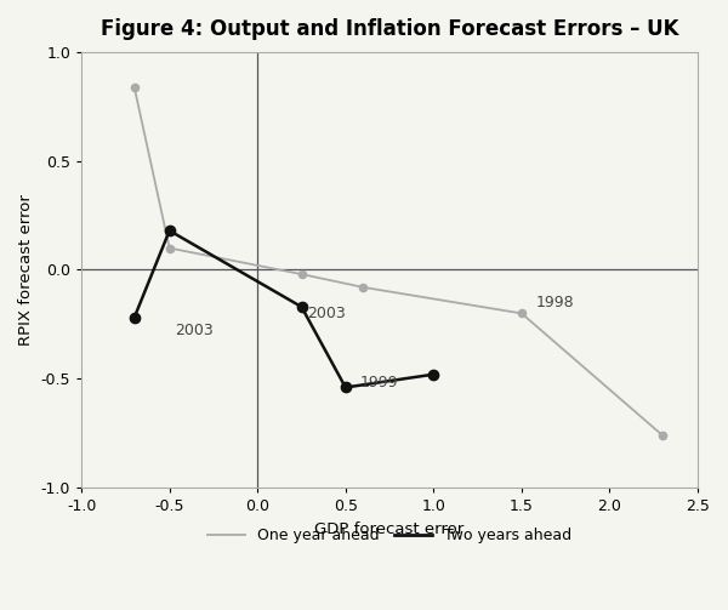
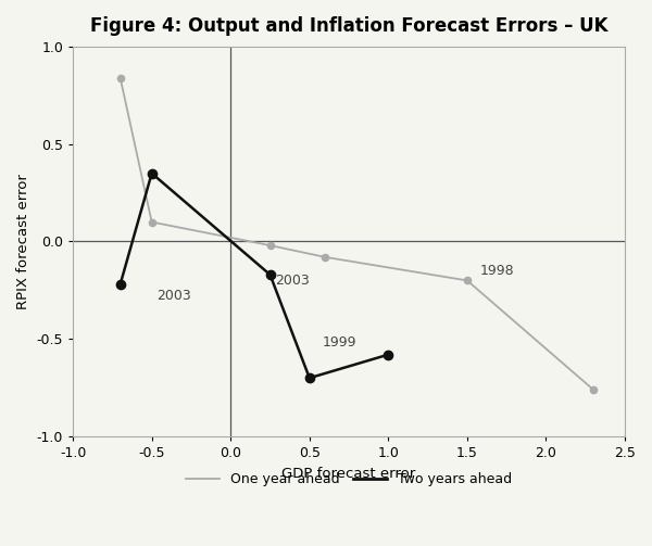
Two years ahead/-0.5: 0.18 -> 0.35
Two years ahead/0.5: -0.54 -> -0.70
Two years ahead/1.0: -0.48 -> -0.58
